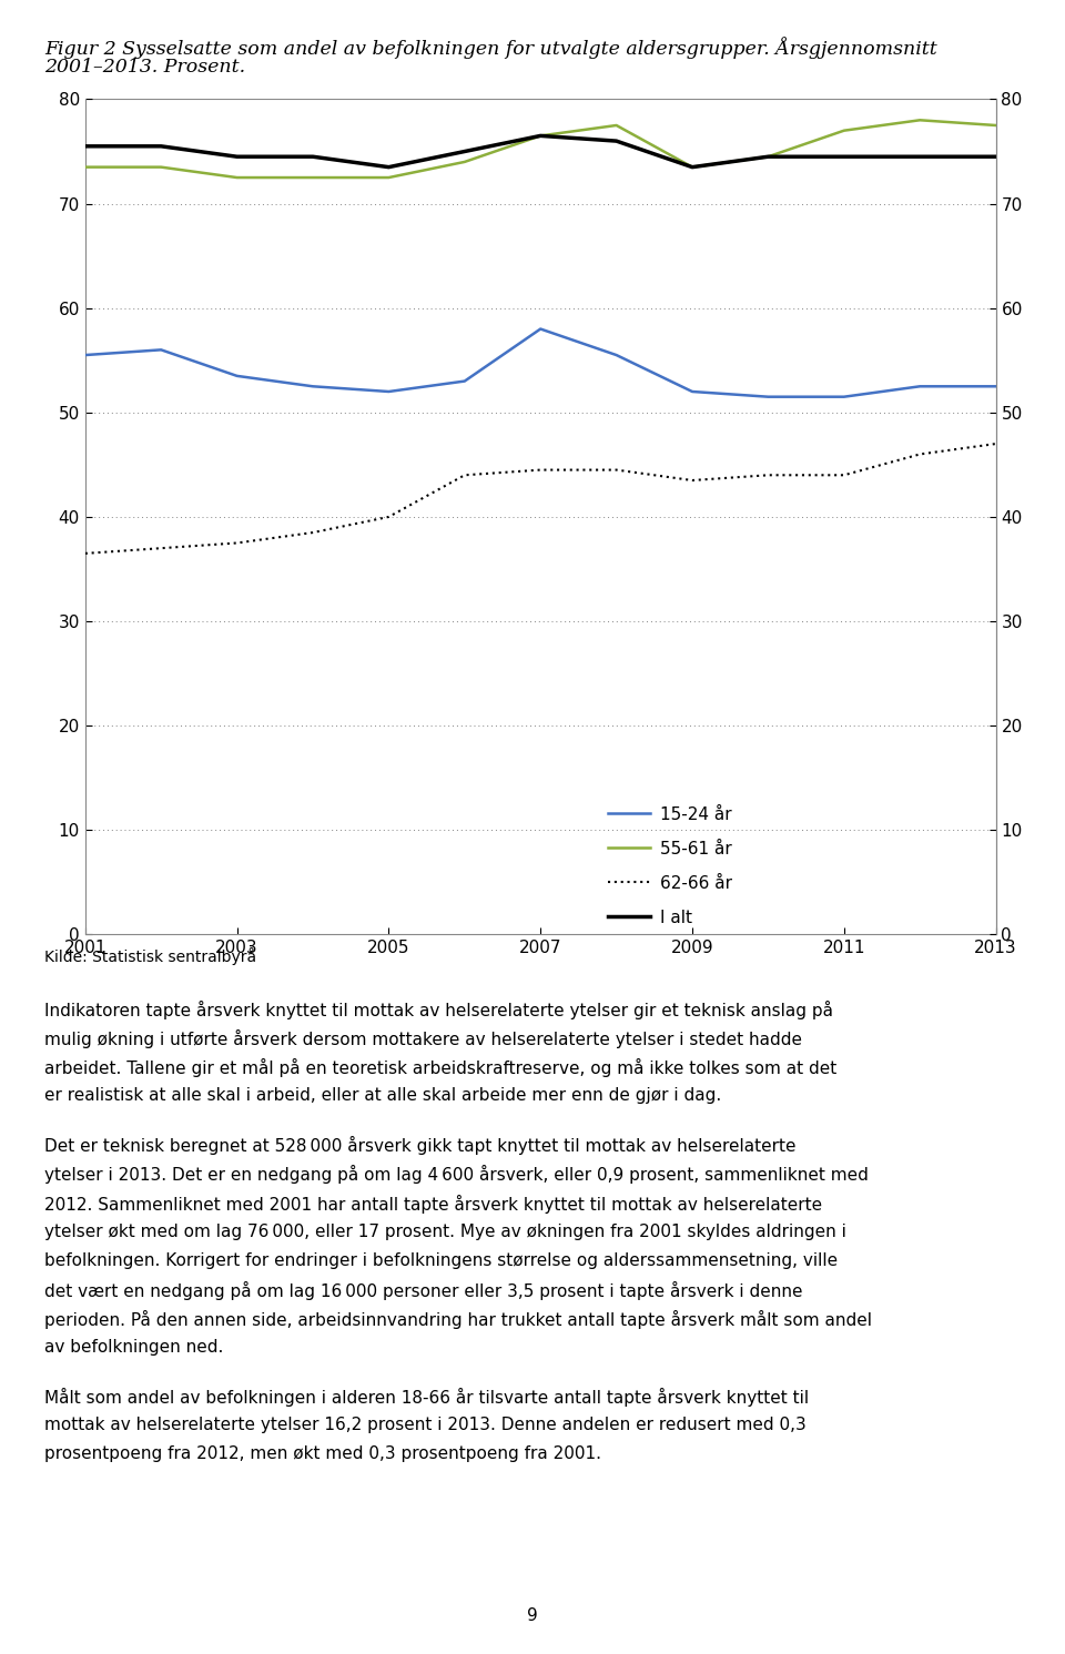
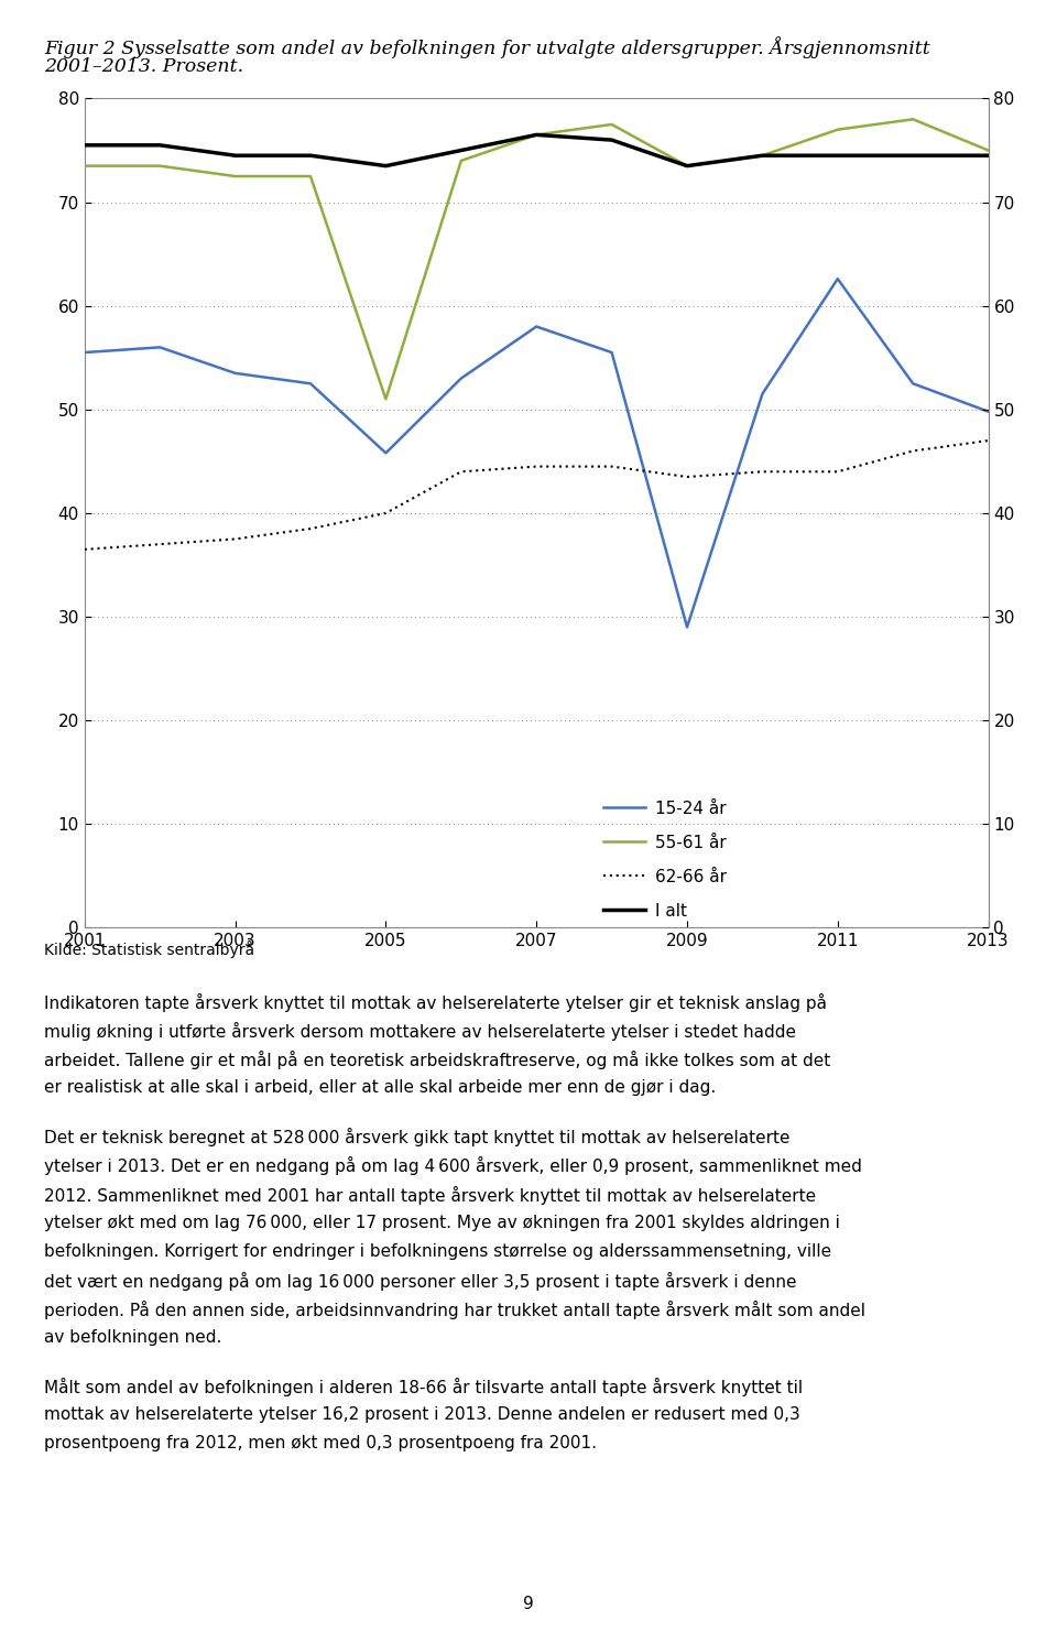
15-24 år/2005: 52.0 -> 45.8
55-61 år/2005: 72.5 -> 51.0
15-24 år/2009: 52.0 -> 29.0
15-24 år/2011: 51.5 -> 62.6
15-24 år/2013: 52.5 -> 49.8
55-61 år/2013: 77.5 -> 75.0
